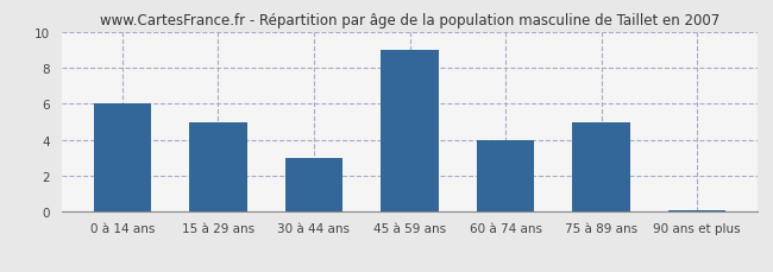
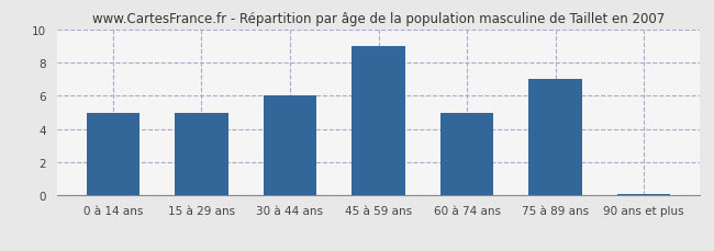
0 à 14 ans: 6.0 -> 5.0
30 à 44 ans: 3.0 -> 6.0
60 à 74 ans: 4.0 -> 5.0
75 à 89 ans: 5.0 -> 7.0
